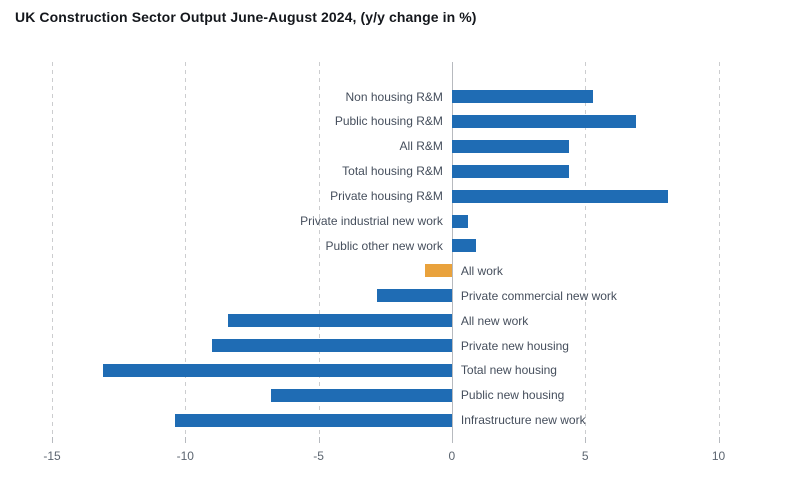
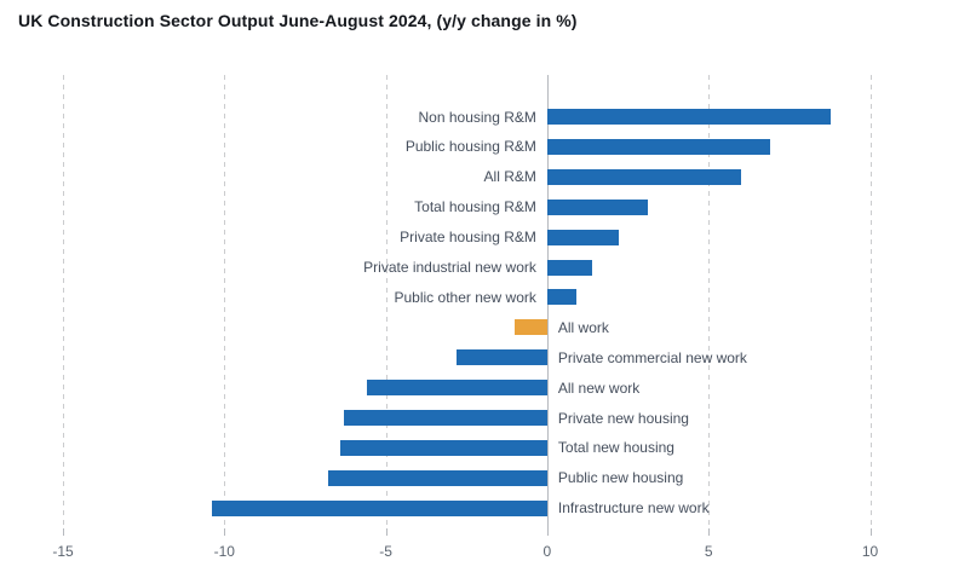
Non housing R&M: 5.3 -> 8.8
All R&M: 4.4 -> 6.0
Total housing R&M: 4.4 -> 3.1
Private housing R&M: 8.1 -> 2.2
Private industrial new work: 0.6 -> 1.4
All new work: -8.4 -> -5.6
Private new housing: -9.0 -> -6.3
Total new housing: -13.1 -> -6.4
